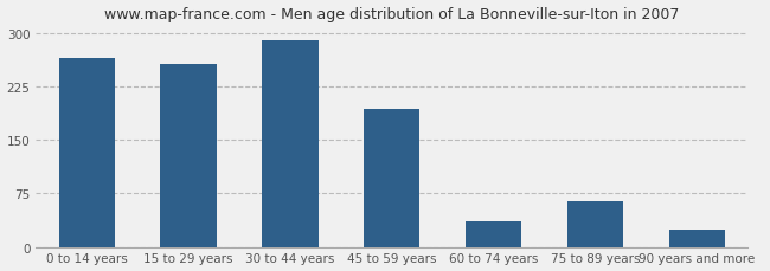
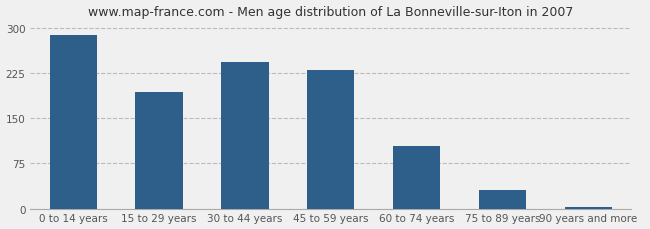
0 to 14 years: 264 -> 287
15 to 29 years: 256 -> 193
30 to 44 years: 290 -> 243
45 to 59 years: 194 -> 230
60 to 74 years: 36 -> 103
75 to 89 years: 64 -> 30
90 years and more: 24 -> 3
